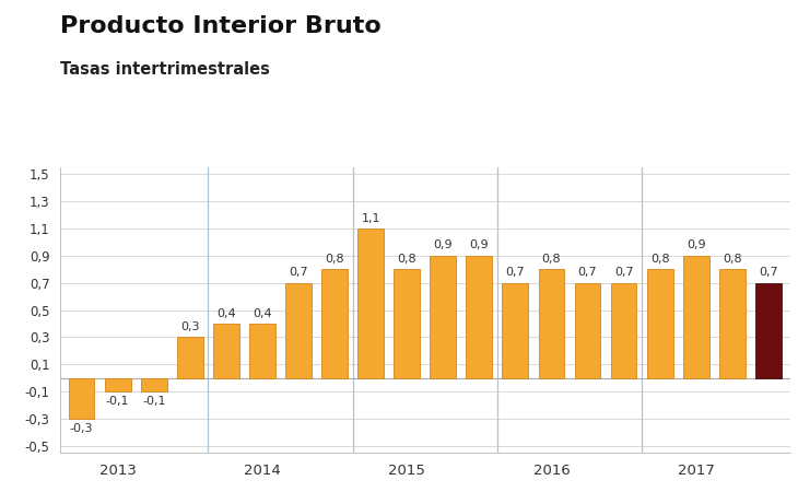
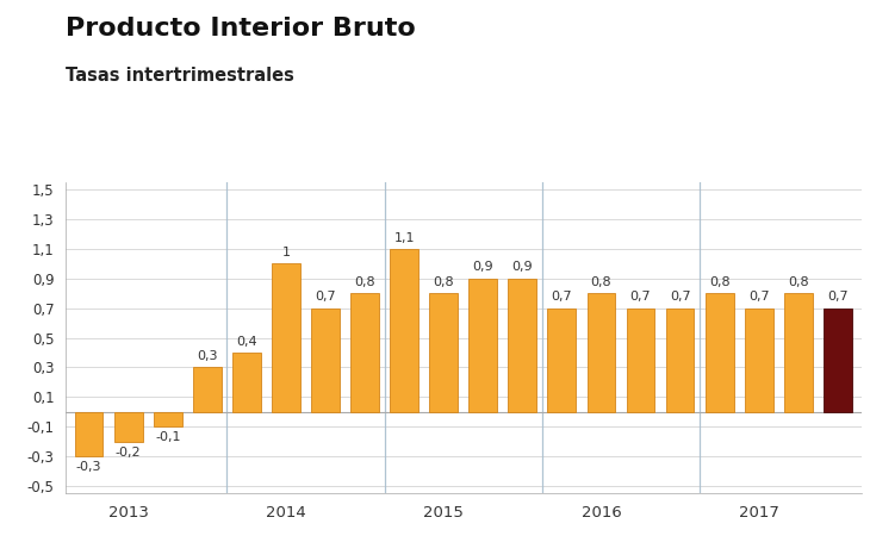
2013: -0,1 -> -0,2
2014: 0,4 -> 1
2017: 0,9 -> 0,7
